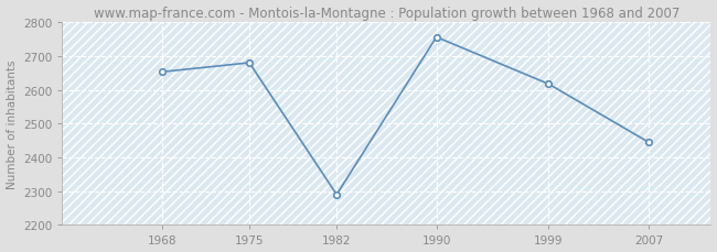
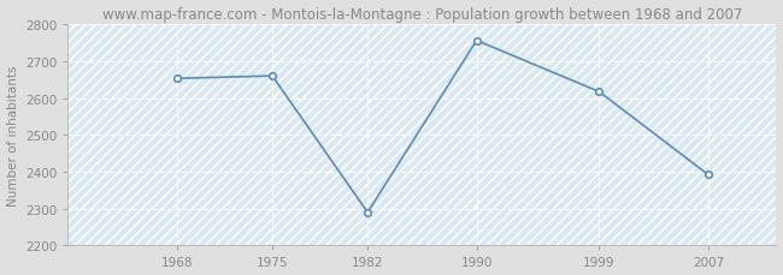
1975: 2680 -> 2660
2007: 2445 -> 2392
